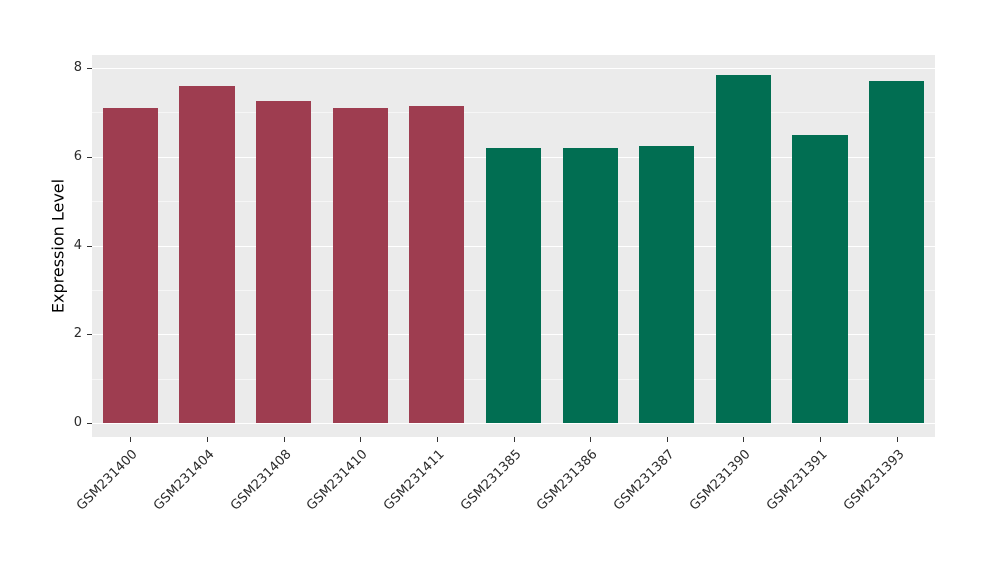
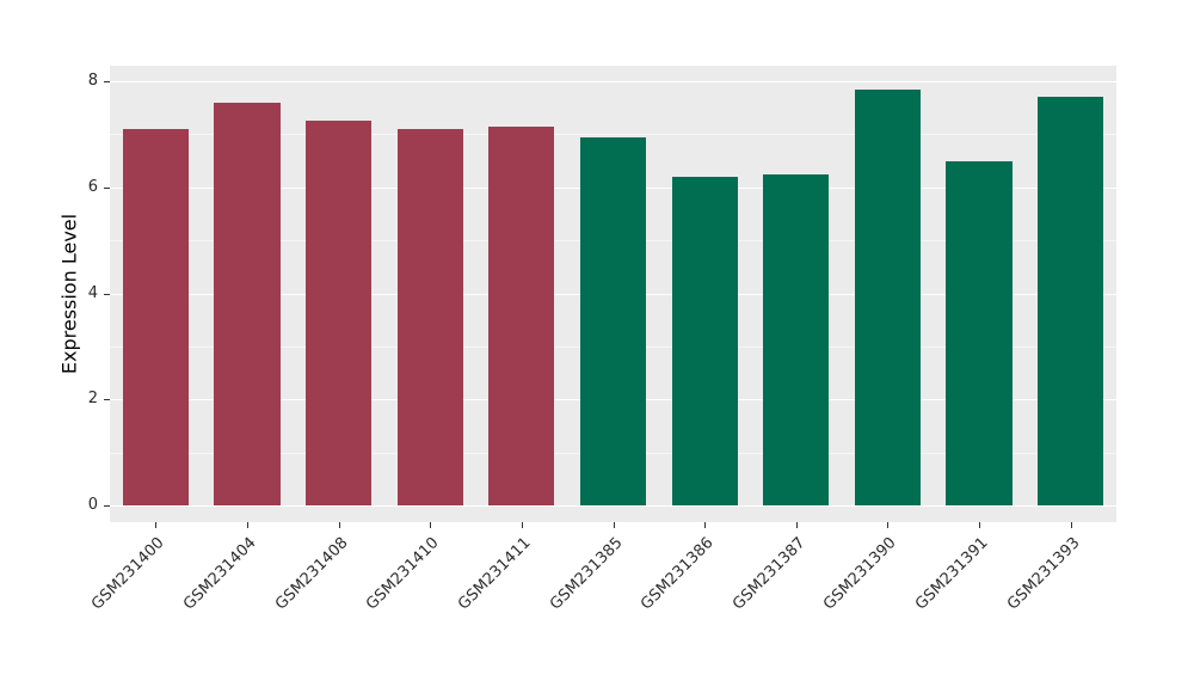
GSM231385: 6.2 -> 7.0
